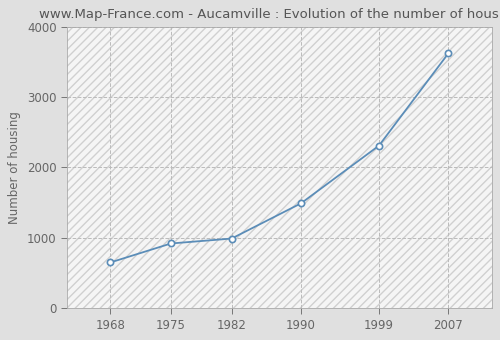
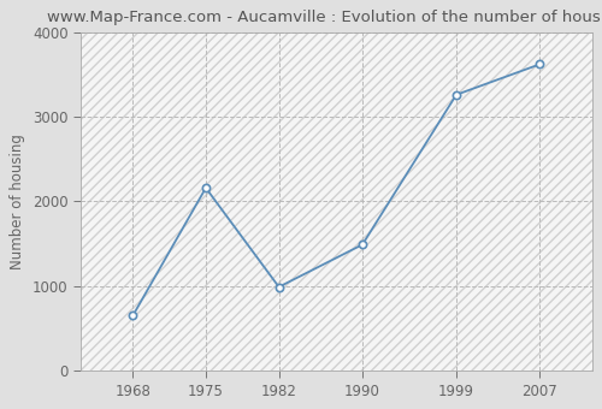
1975: 920 -> 2160
1999: 2310 -> 3260
